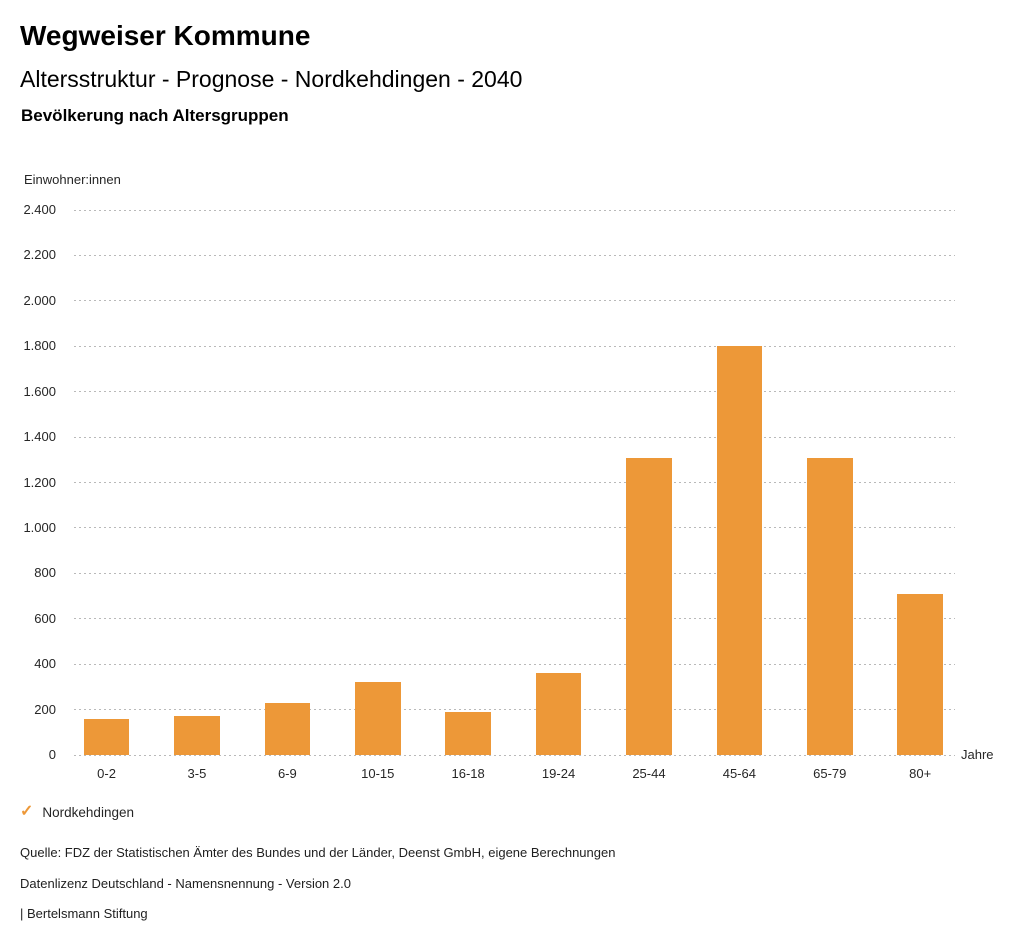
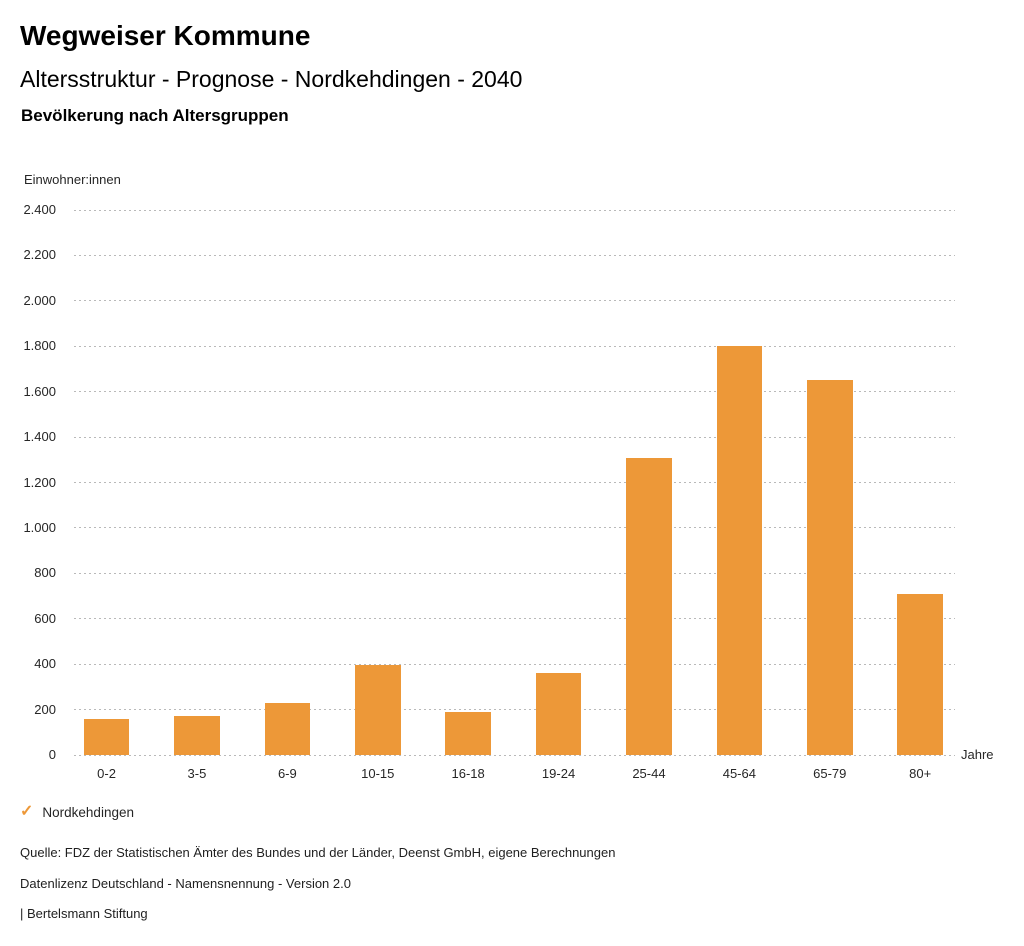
10-15: 320 -> 400
65-79: 1310 -> 1650
